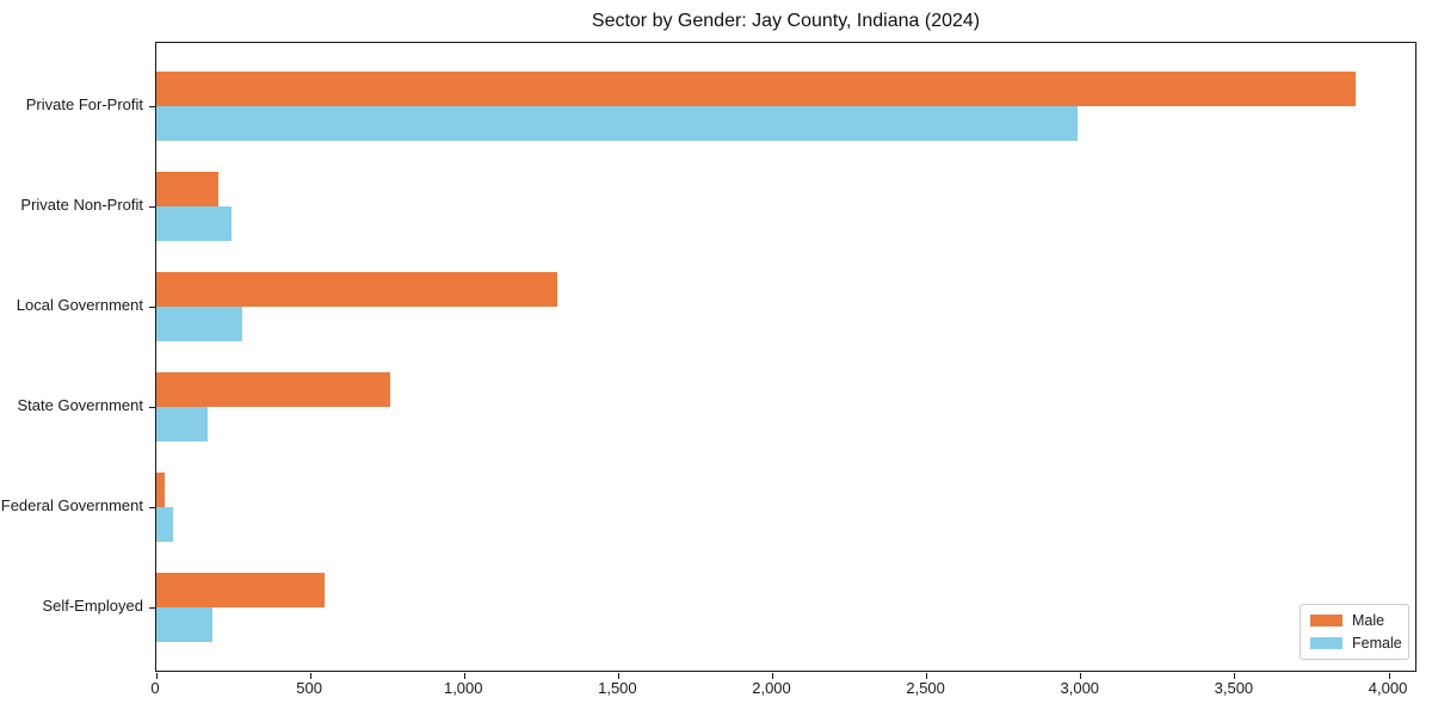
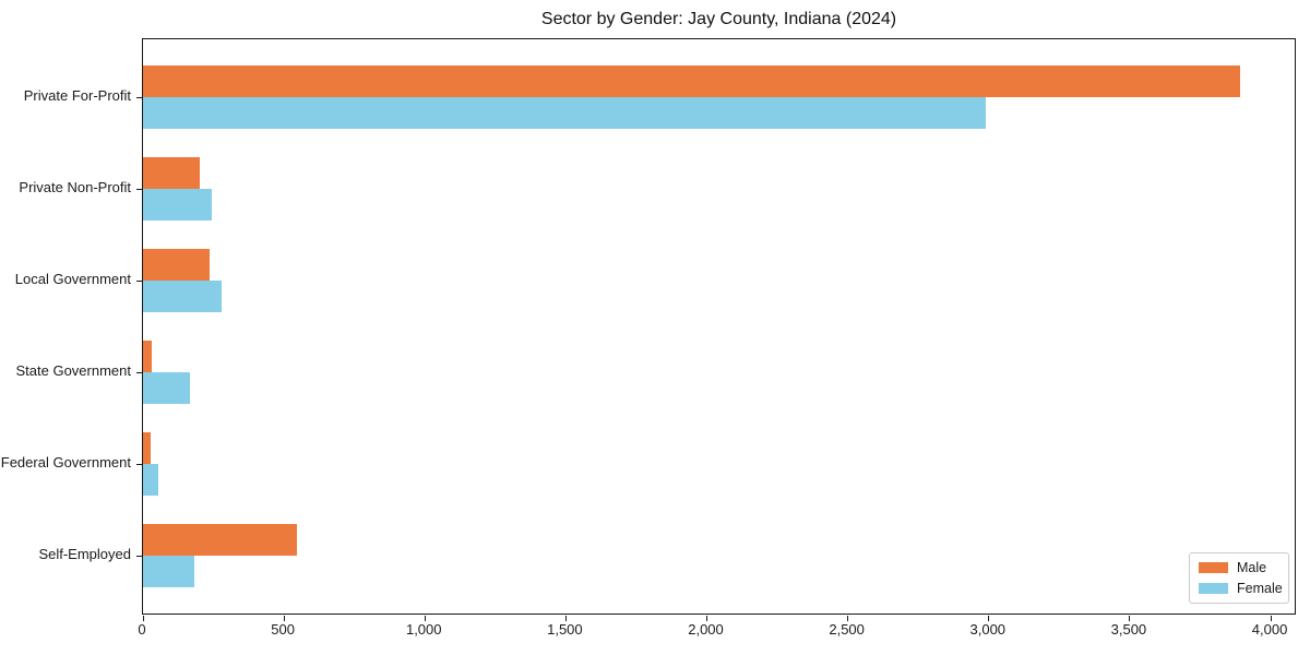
Male/Local Government: 1300 -> 240
Male/State Government: 760 -> 30
